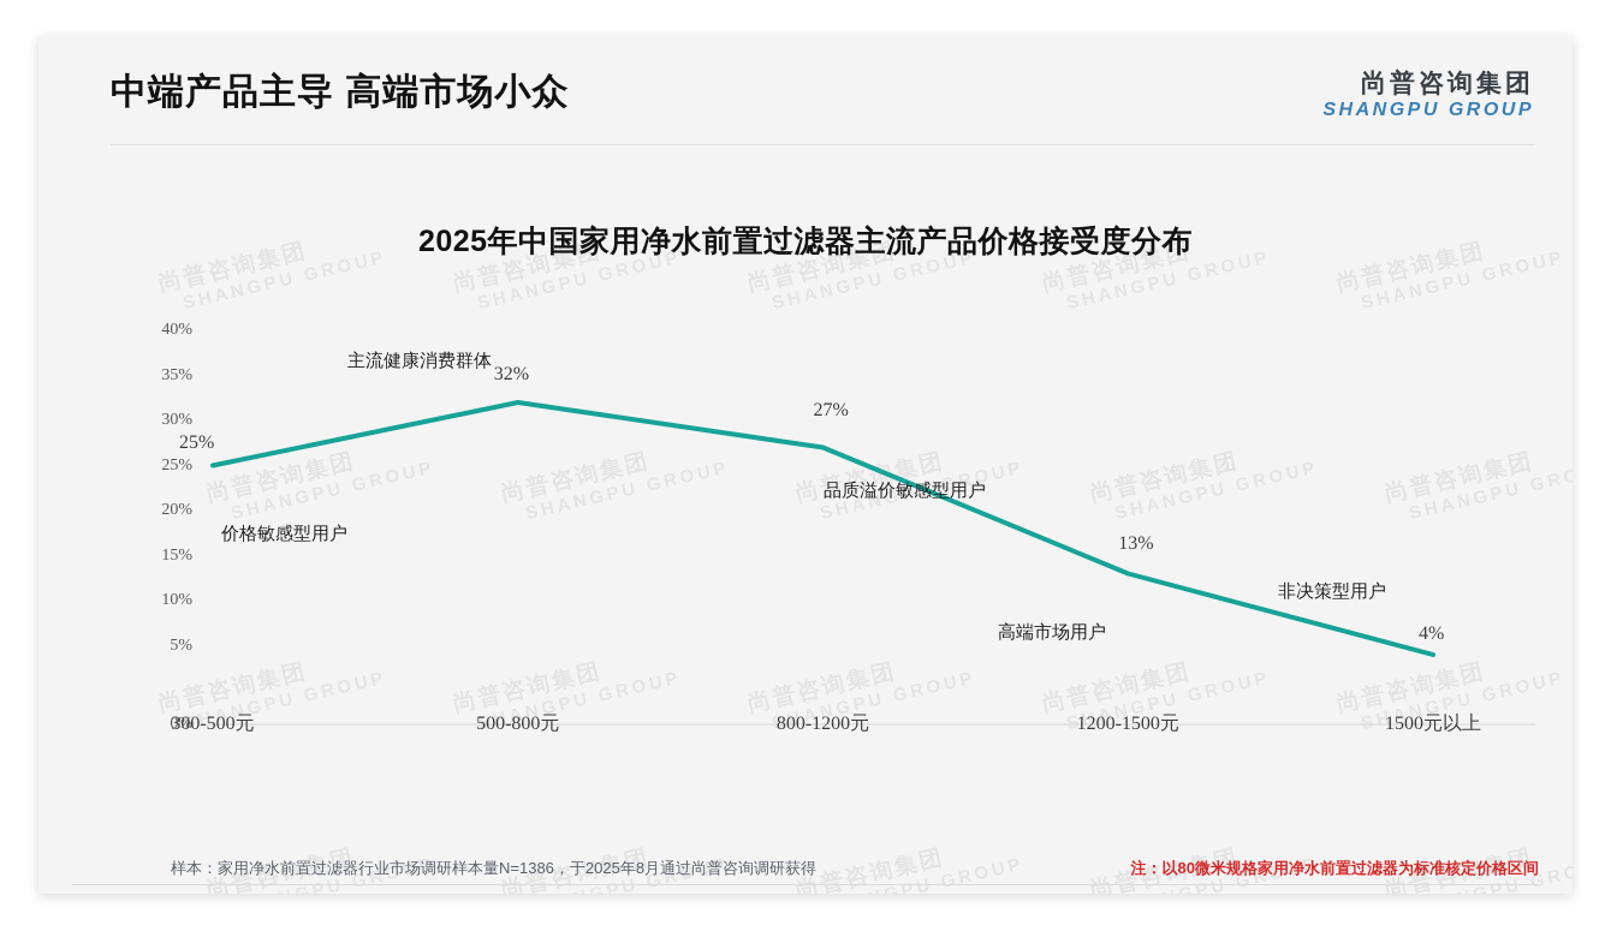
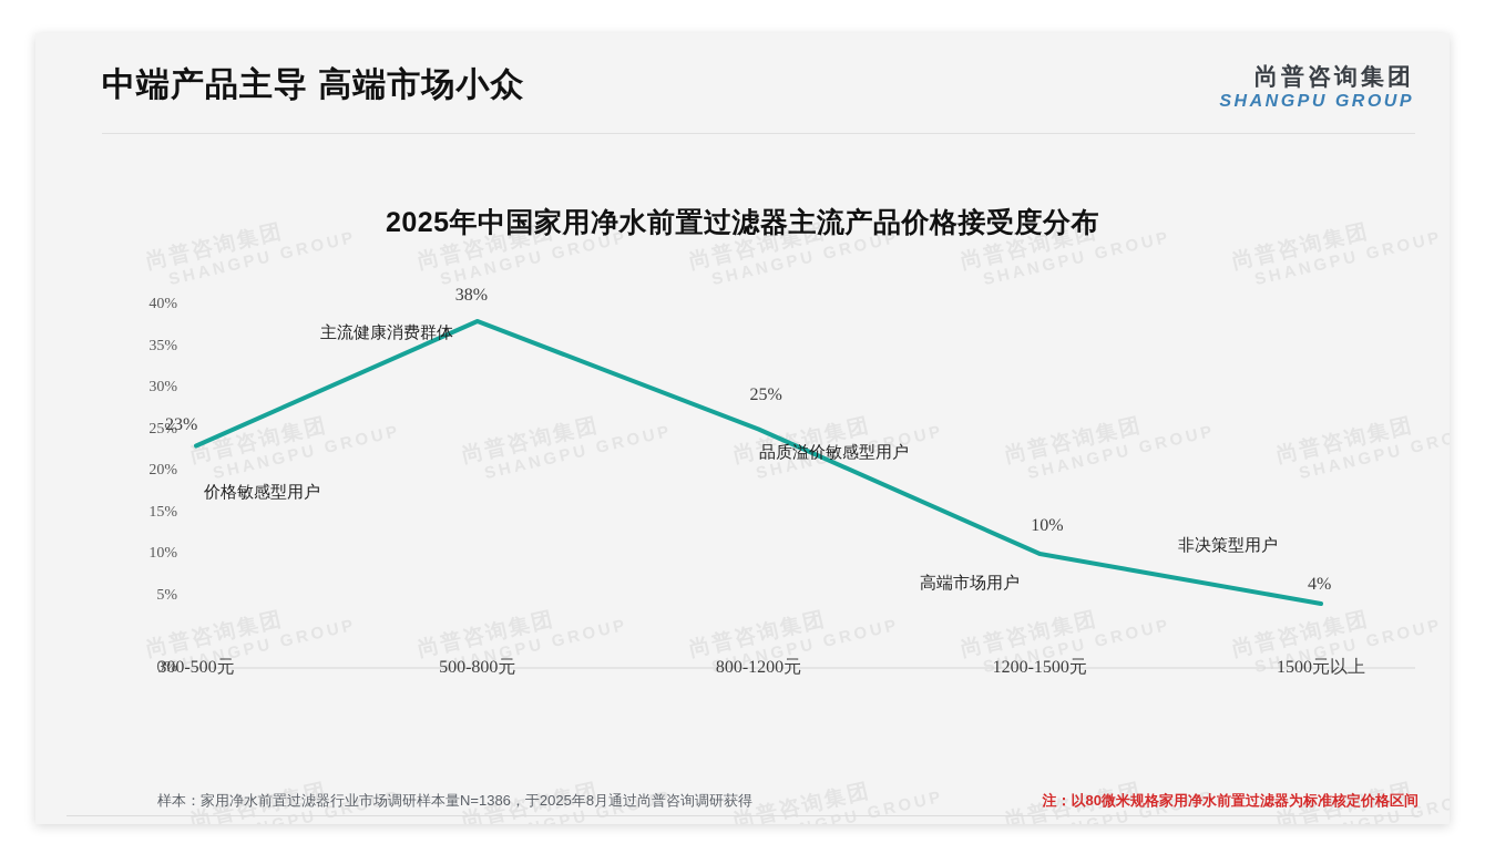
300-500元: 25% -> 23%
500-800元: 32% -> 38%
800-1200元: 27% -> 25%
1200-1500元: 13% -> 10%
